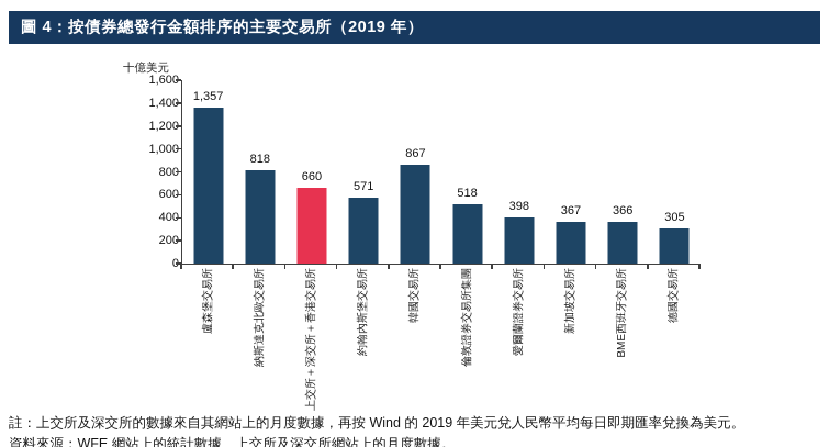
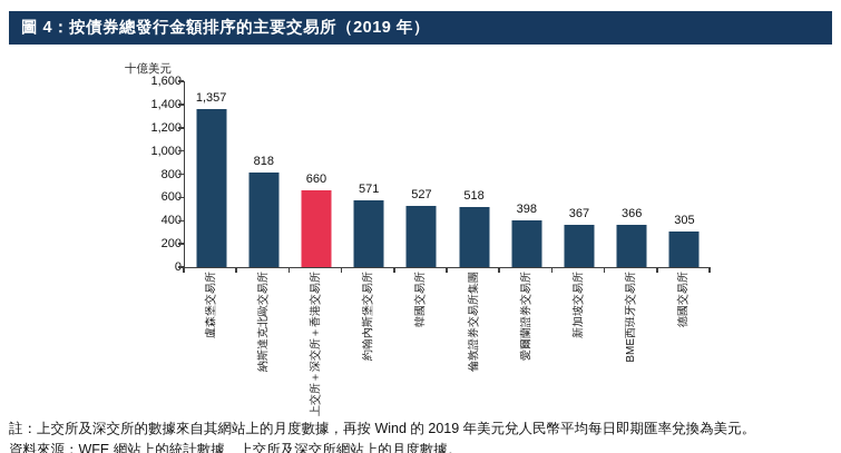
韓國交易所: 867 -> 527
